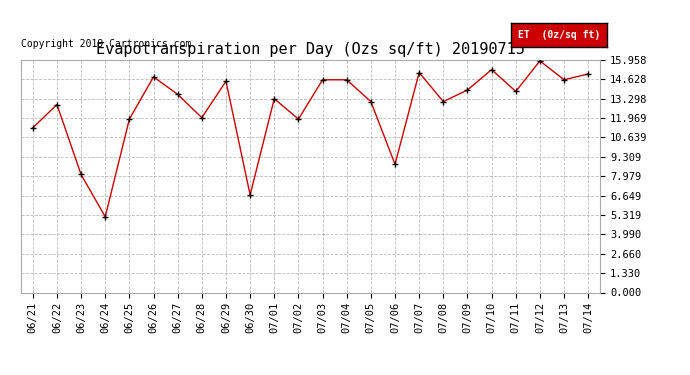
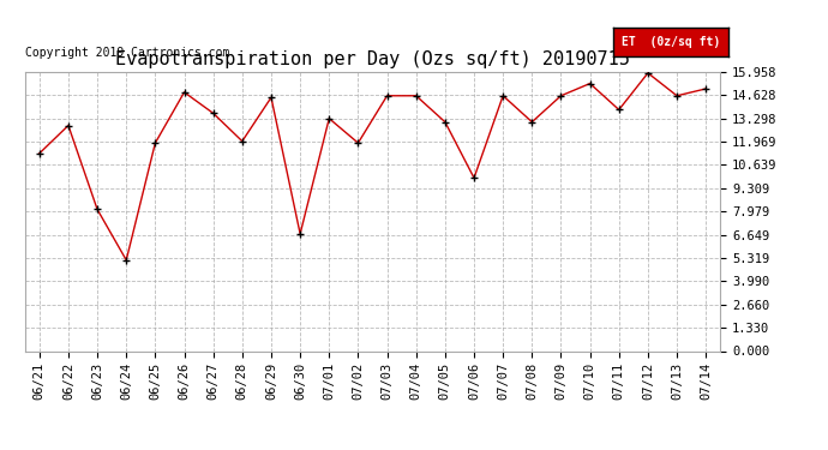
07/06: 8.8 -> 9.9
07/07: 15.1 -> 14.6
07/09: 13.9 -> 14.6
